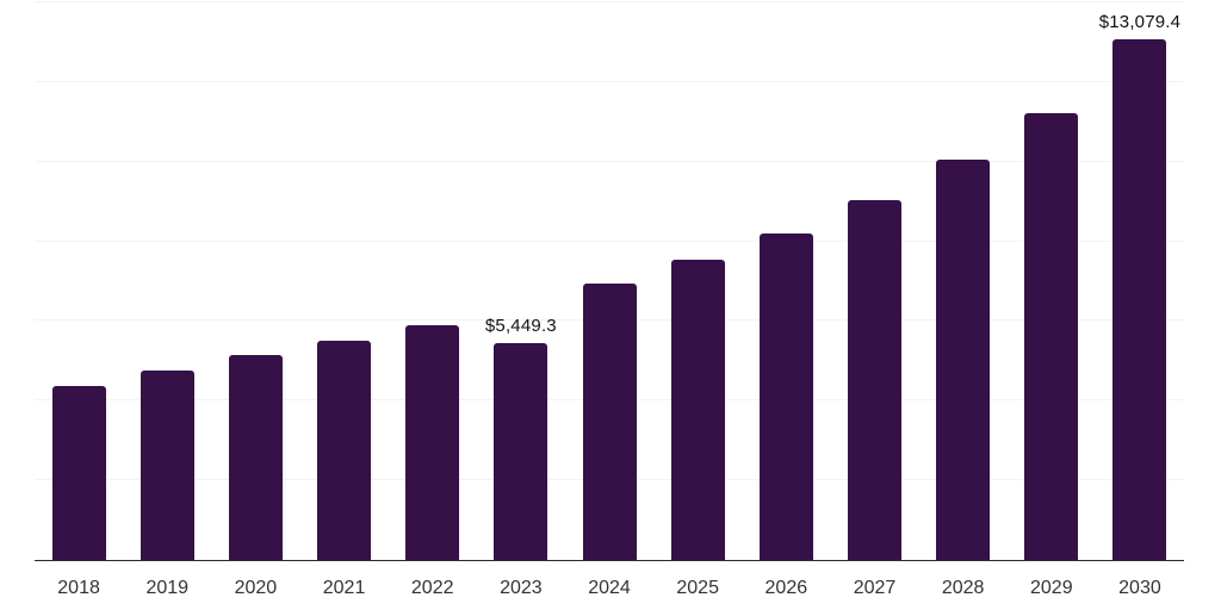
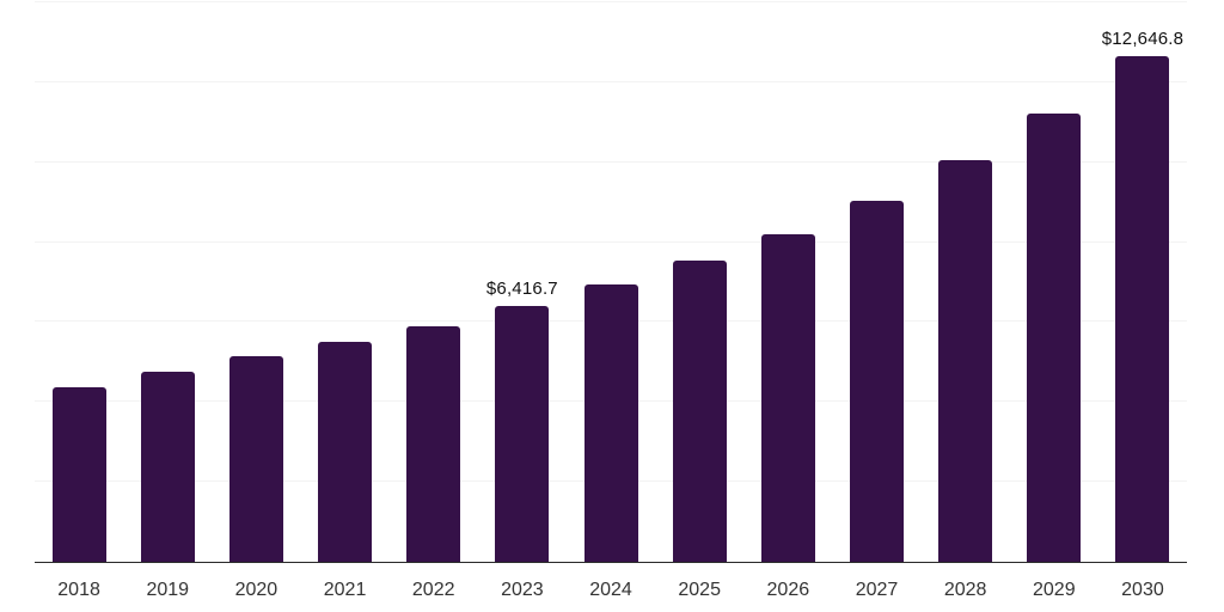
2023: $5,449.3 -> $6,416.7
2030: $13,079.4 -> $12,646.8
